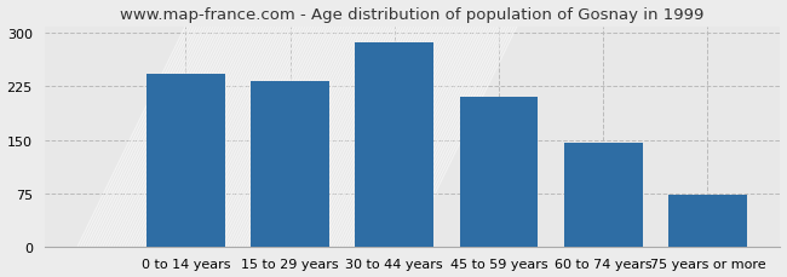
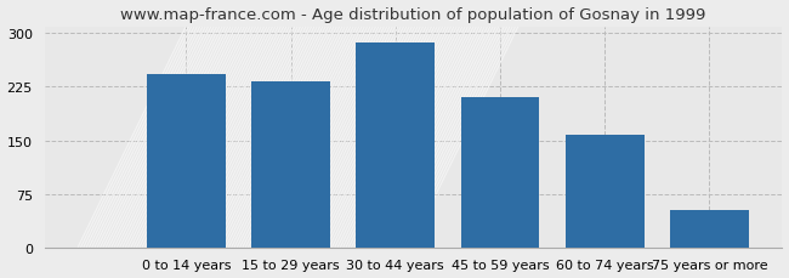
60 to 74 years: 146 -> 158
75 years or more: 72 -> 52
